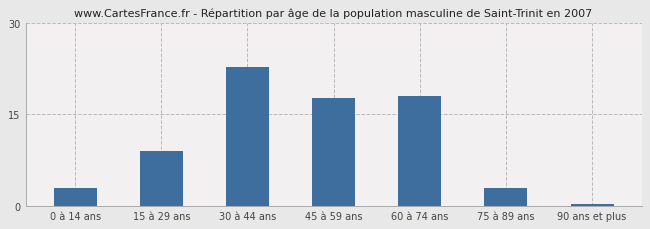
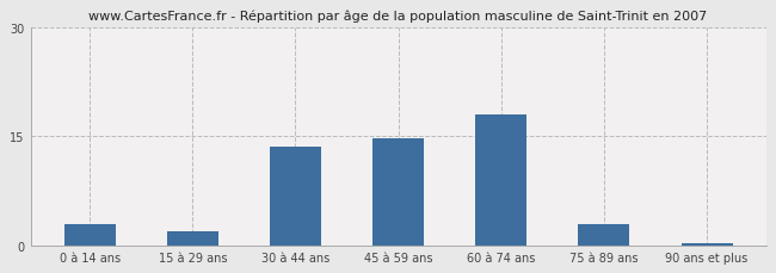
15 à 29 ans: 9.0 -> 2.0
30 à 44 ans: 22.8 -> 13.5
45 à 59 ans: 17.6 -> 14.7
